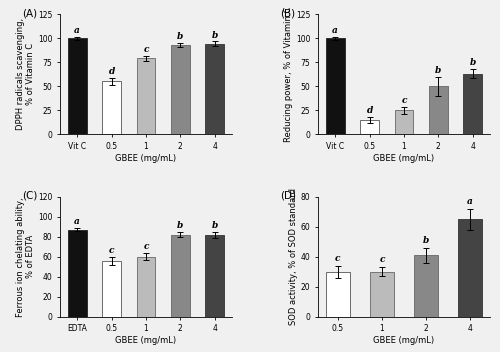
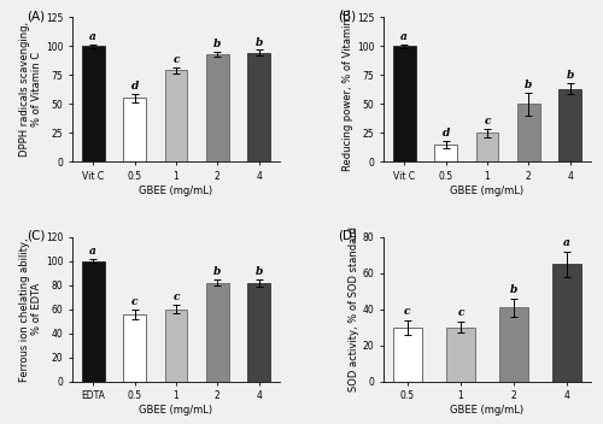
EDTA: 87 -> 100
